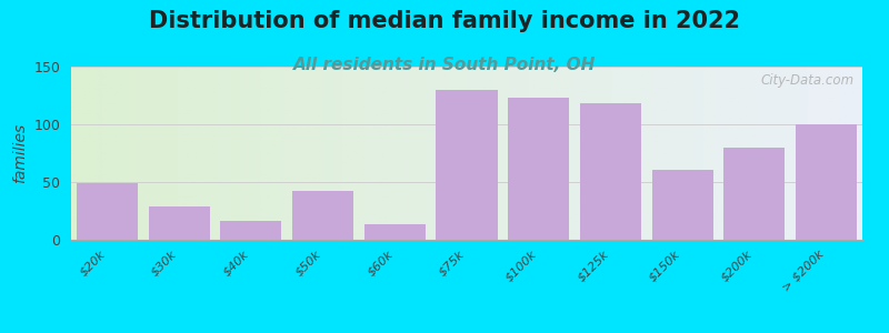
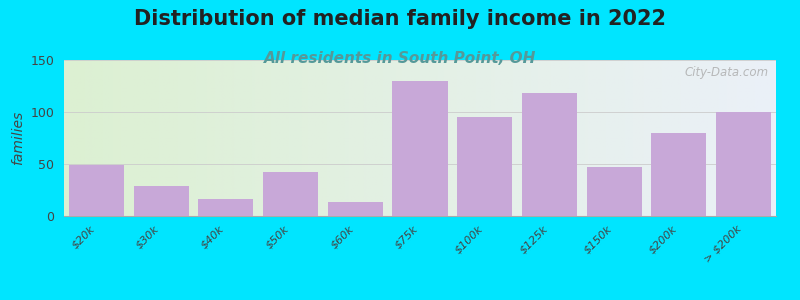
$100k: 123 -> 95
$150k: 61 -> 47
